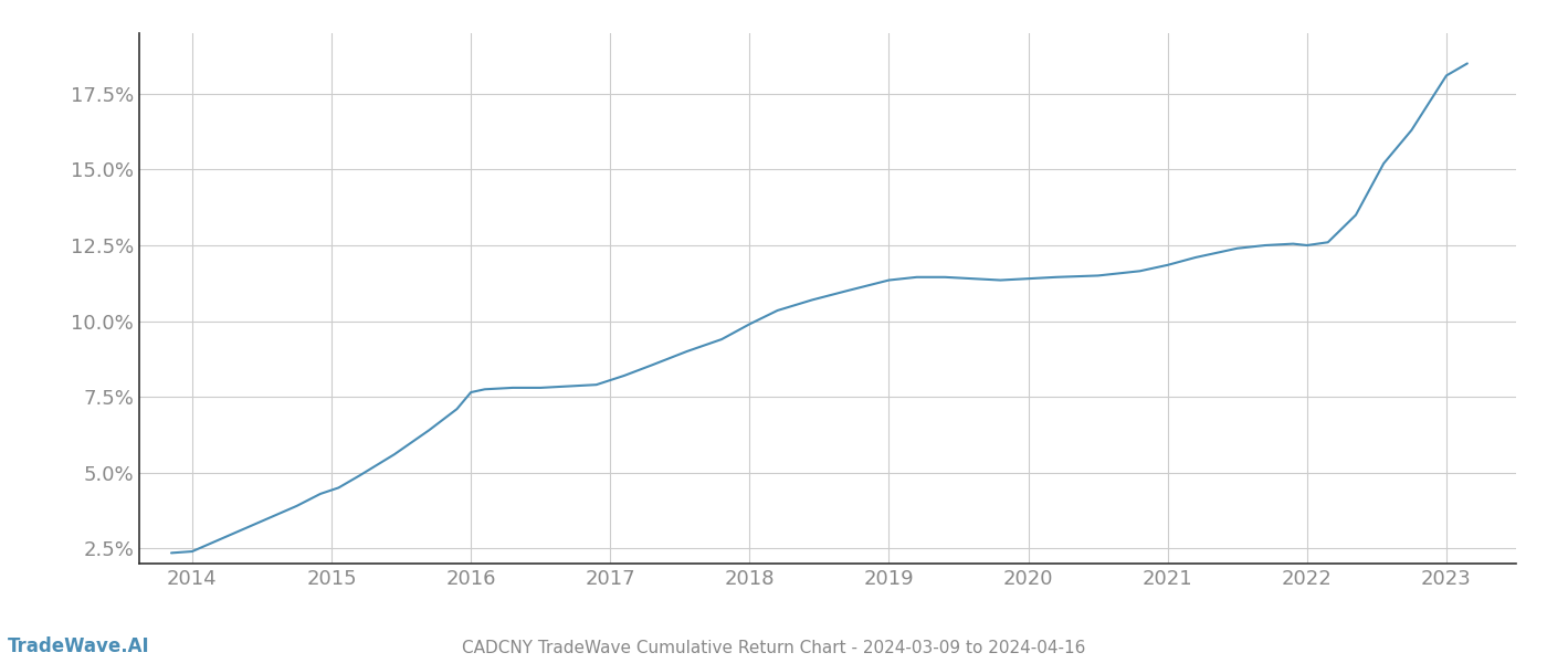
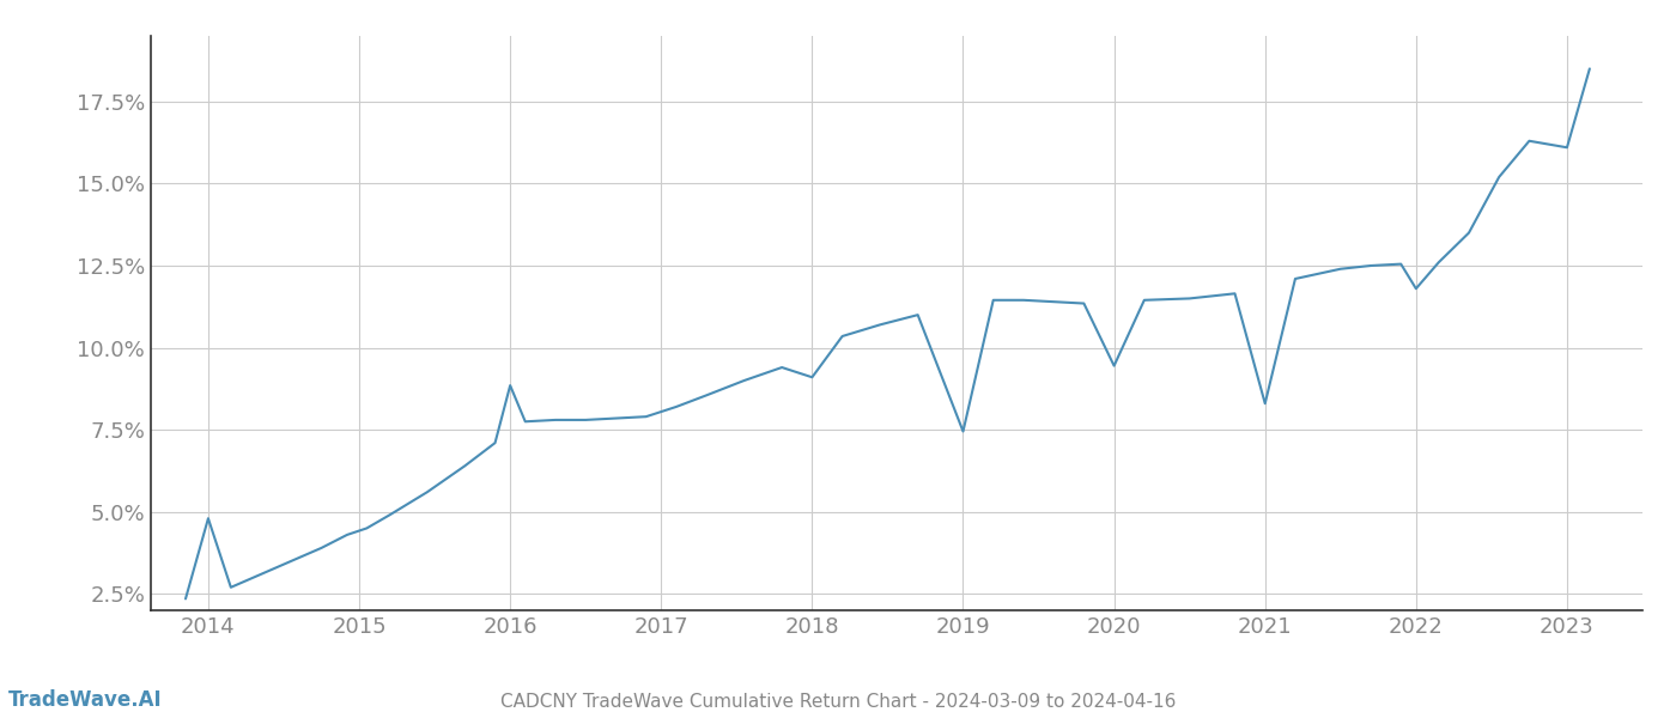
2014: 2.40% -> 4.80%
2016: 7.65% -> 8.85%
2018: 9.90% -> 9.10%
2019: 11.35% -> 7.45%
2020: 11.40% -> 9.45%
2021: 11.85% -> 8.30%
2022: 12.50% -> 11.80%
2023: 18.10% -> 16.10%
